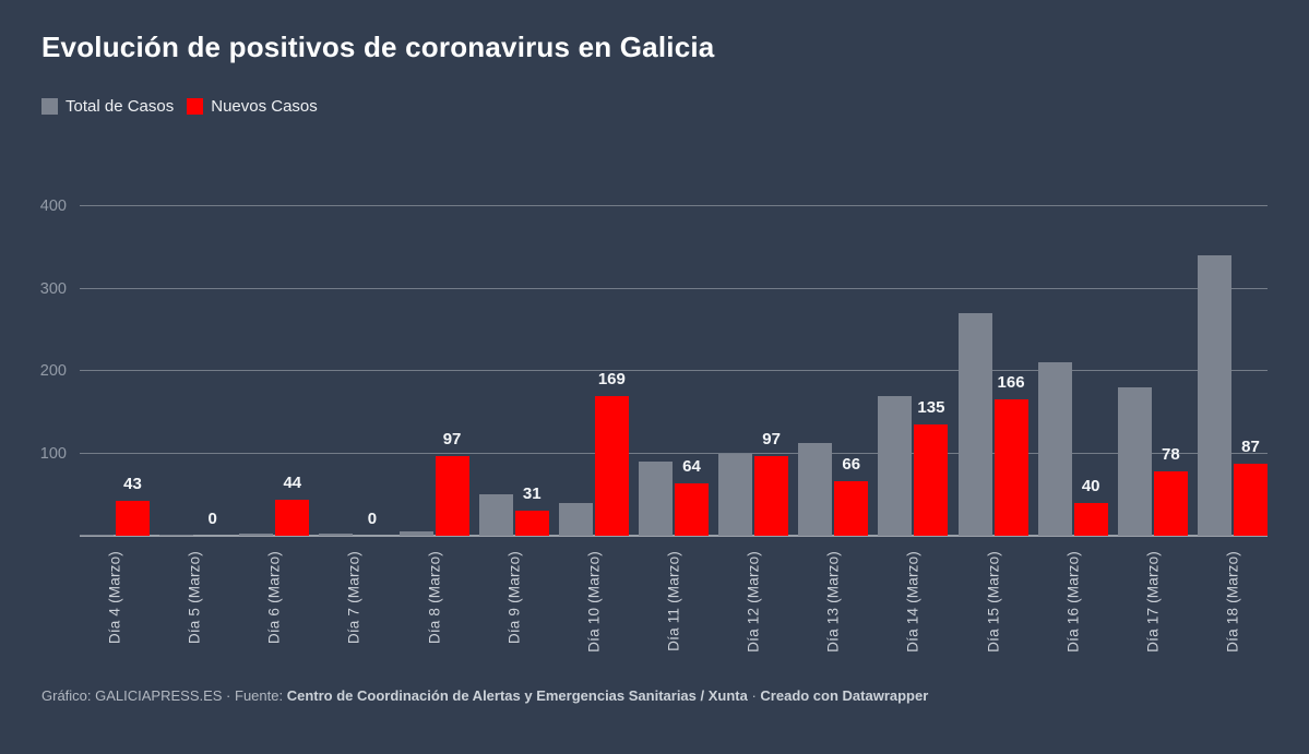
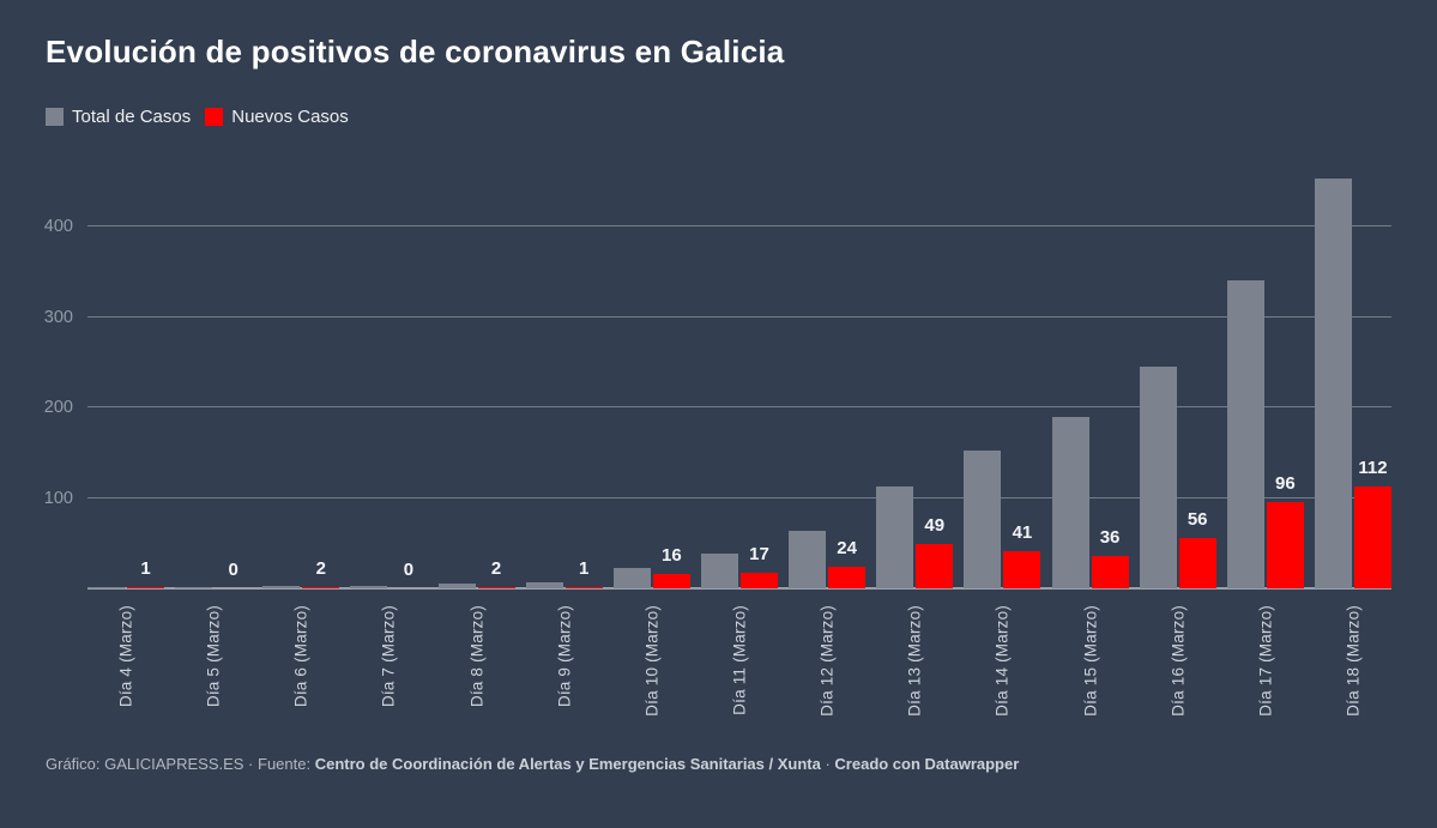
Nuevos Casos/Día 4 (Marzo): 43 -> 1
Nuevos Casos/Día 6 (Marzo): 44 -> 2
Nuevos Casos/Día 8 (Marzo): 97 -> 2
Total de Casos/Día 9 (Marzo): 50 -> 10
Nuevos Casos/Día 9 (Marzo): 31 -> 1
Total de Casos/Día 10 (Marzo): 40 -> 20
Nuevos Casos/Día 10 (Marzo): 169 -> 16
Total de Casos/Día 11 (Marzo): 90 -> 40
Nuevos Casos/Día 11 (Marzo): 64 -> 17
Total de Casos/Día 12 (Marzo): 100 -> 60
Nuevos Casos/Día 12 (Marzo): 97 -> 24
Nuevos Casos/Día 13 (Marzo): 66 -> 49
Total de Casos/Día 14 (Marzo): 170 -> 150
Nuevos Casos/Día 14 (Marzo): 135 -> 41
Total de Casos/Día 15 (Marzo): 270 -> 190
Nuevos Casos/Día 15 (Marzo): 166 -> 36
Total de Casos/Día 16 (Marzo): 210 -> 240
Nuevos Casos/Día 16 (Marzo): 40 -> 56
Total de Casos/Día 17 (Marzo): 180 -> 340
Nuevos Casos/Día 17 (Marzo): 78 -> 96
Total de Casos/Día 18 (Marzo): 340 -> 450
Nuevos Casos/Día 18 (Marzo): 87 -> 112
